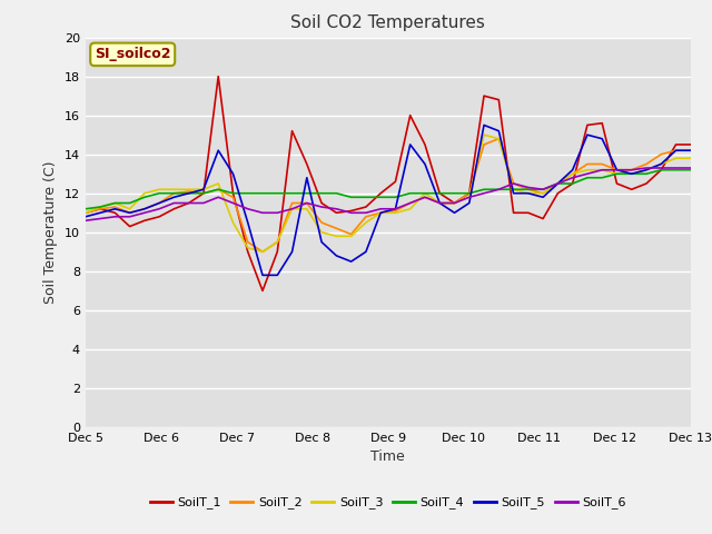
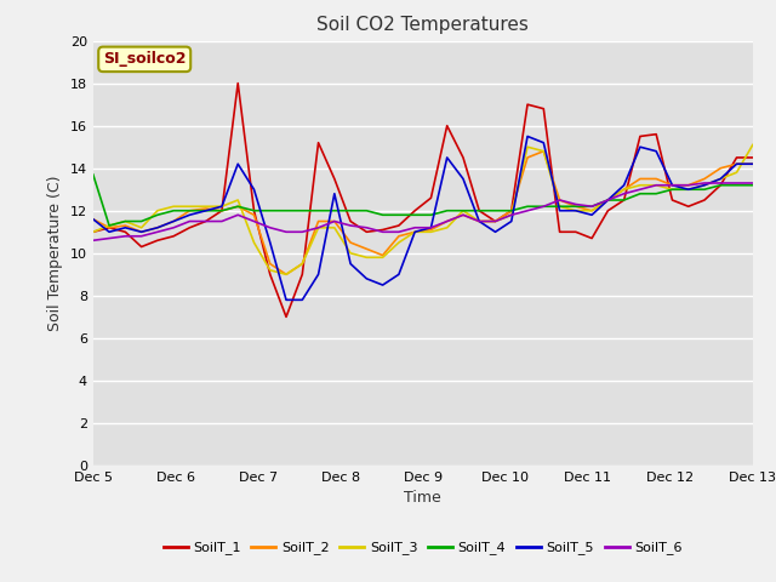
SoilT_2/Dec 5: 11.0 -> 11.6
SoilT_4/Dec 5: 11.2 -> 13.7
SoilT_5/Dec 5: 10.8 -> 11.6
SoilT_3/Dec 13: 13.8 -> 15.1
